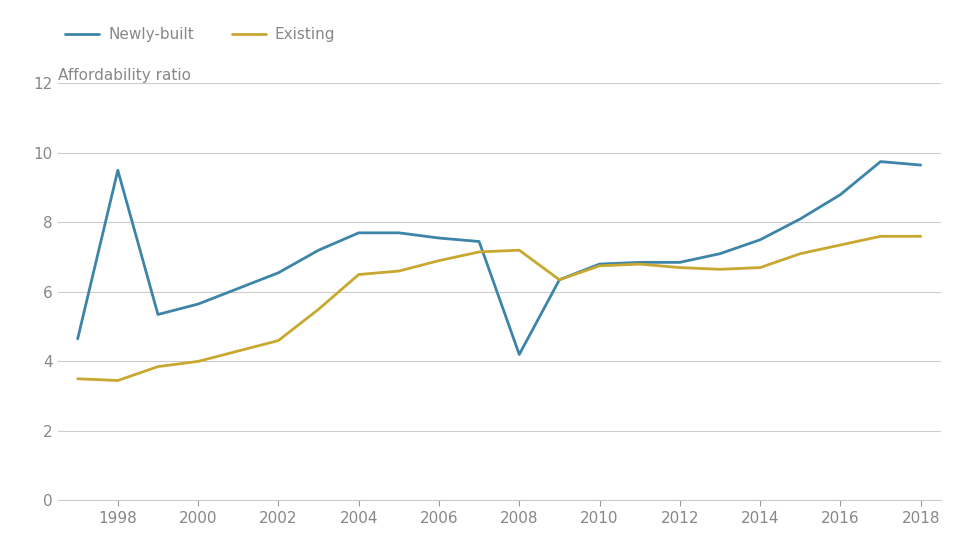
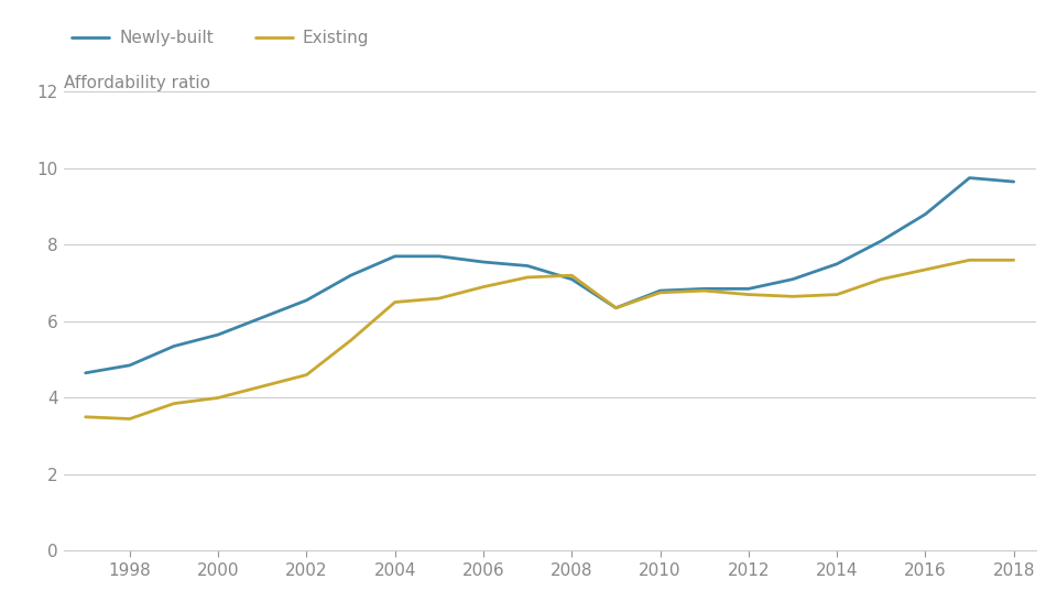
Newly-built/1998: 9.50 -> 4.85
Newly-built/2008: 4.20 -> 7.10
